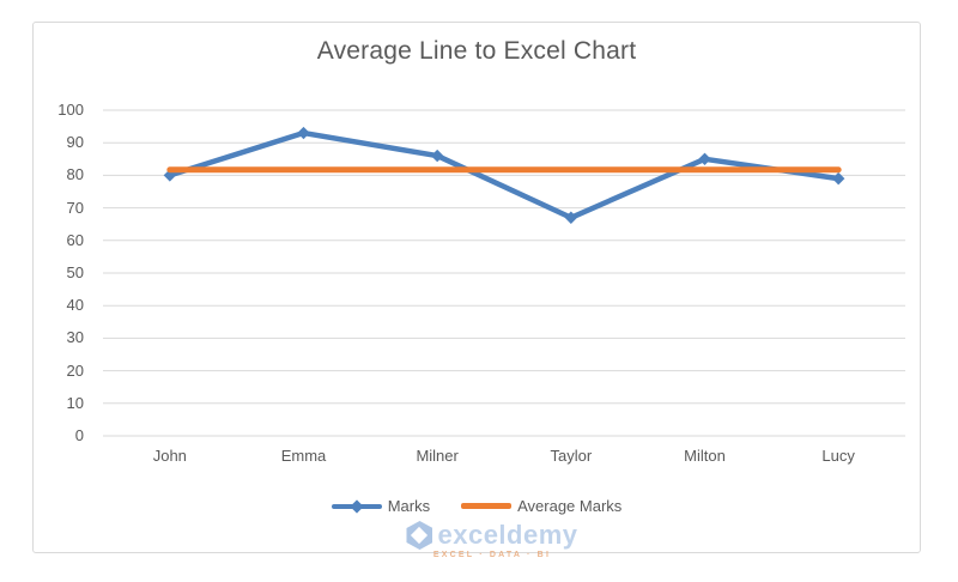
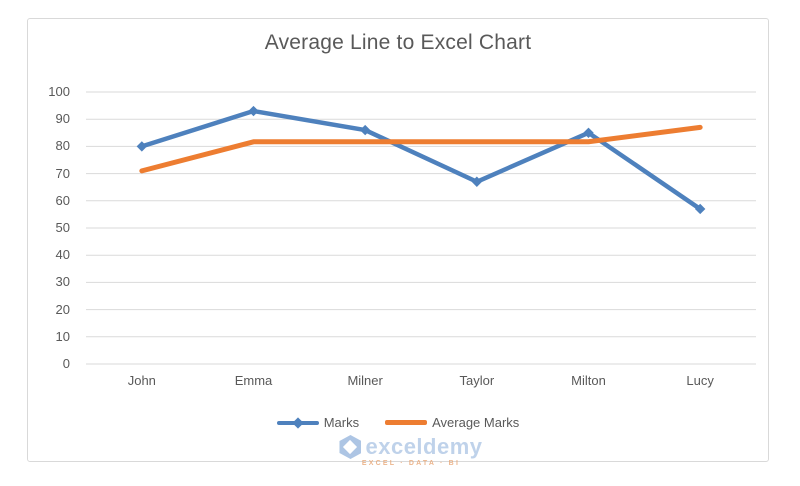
Average Marks/John: 82 -> 71
Marks/Lucy: 79 -> 57
Average Marks/Lucy: 82 -> 87
